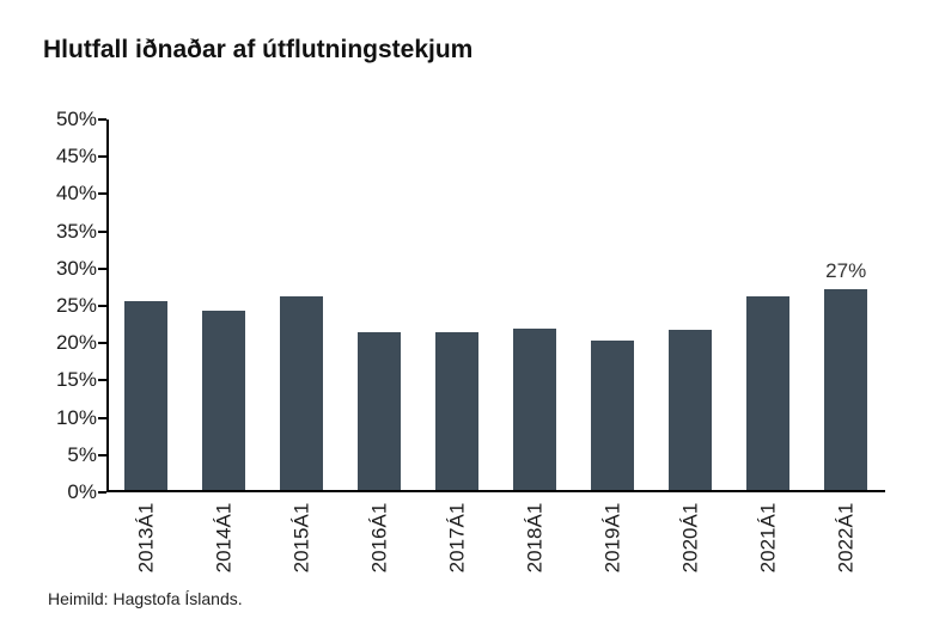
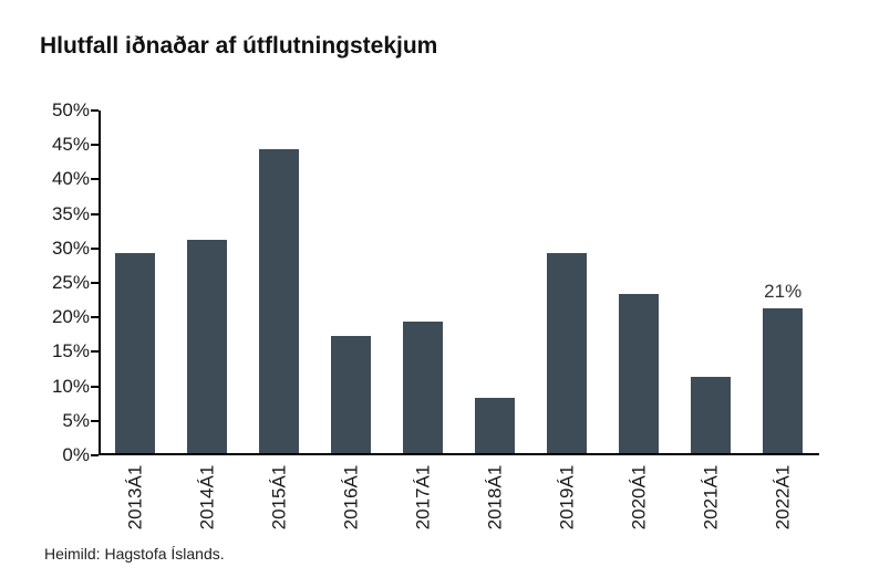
2013Á1: 25% -> 29%
2014Á1: 24% -> 31%
2015Á1: 26% -> 44%
2016Á1: 21% -> 17%
2017Á1: 21% -> 19%
2018Á1: 22% -> 8%
2019Á1: 20% -> 29%
2020Á1: 21% -> 23%
2021Á1: 26% -> 11%
2022Á1: 27% -> 21%
